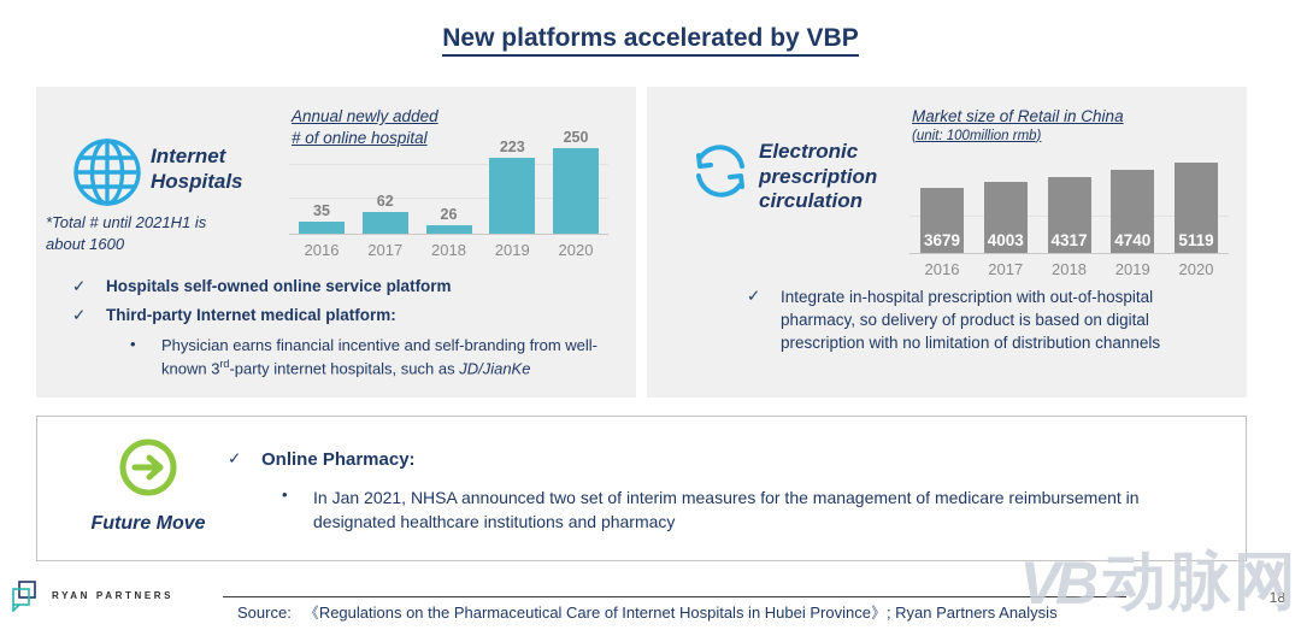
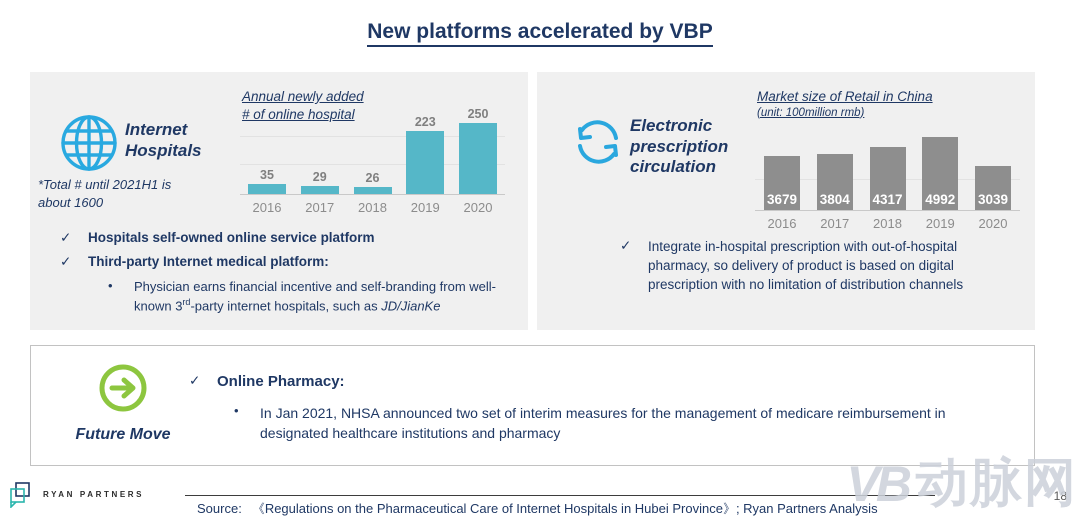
Annual newly added # of online hospital/2017: 62 -> 29
Market size of Retail in China/2017: 4003 -> 3804
Market size of Retail in China/2019: 4740 -> 4992
Market size of Retail in China/2020: 5119 -> 3039
